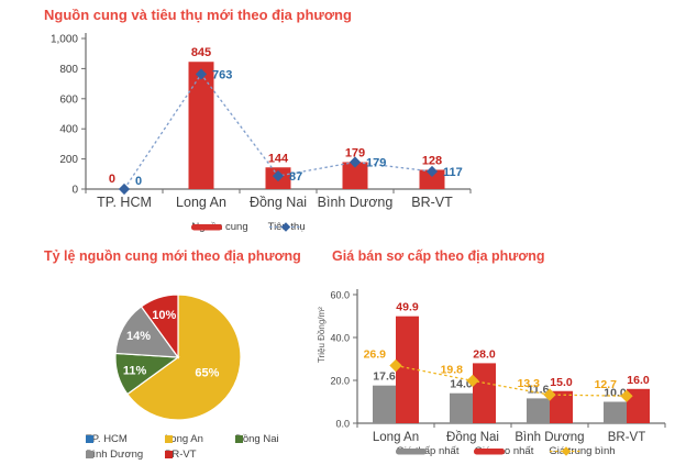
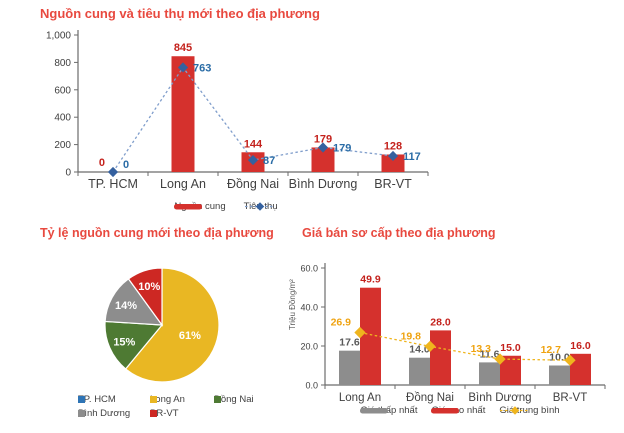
Tỷ lệ nguồn cung mới theo địa phương/Long An: 65% -> 61%
Tỷ lệ nguồn cung mới theo địa phương/Đồng Nai: 11% -> 15%
